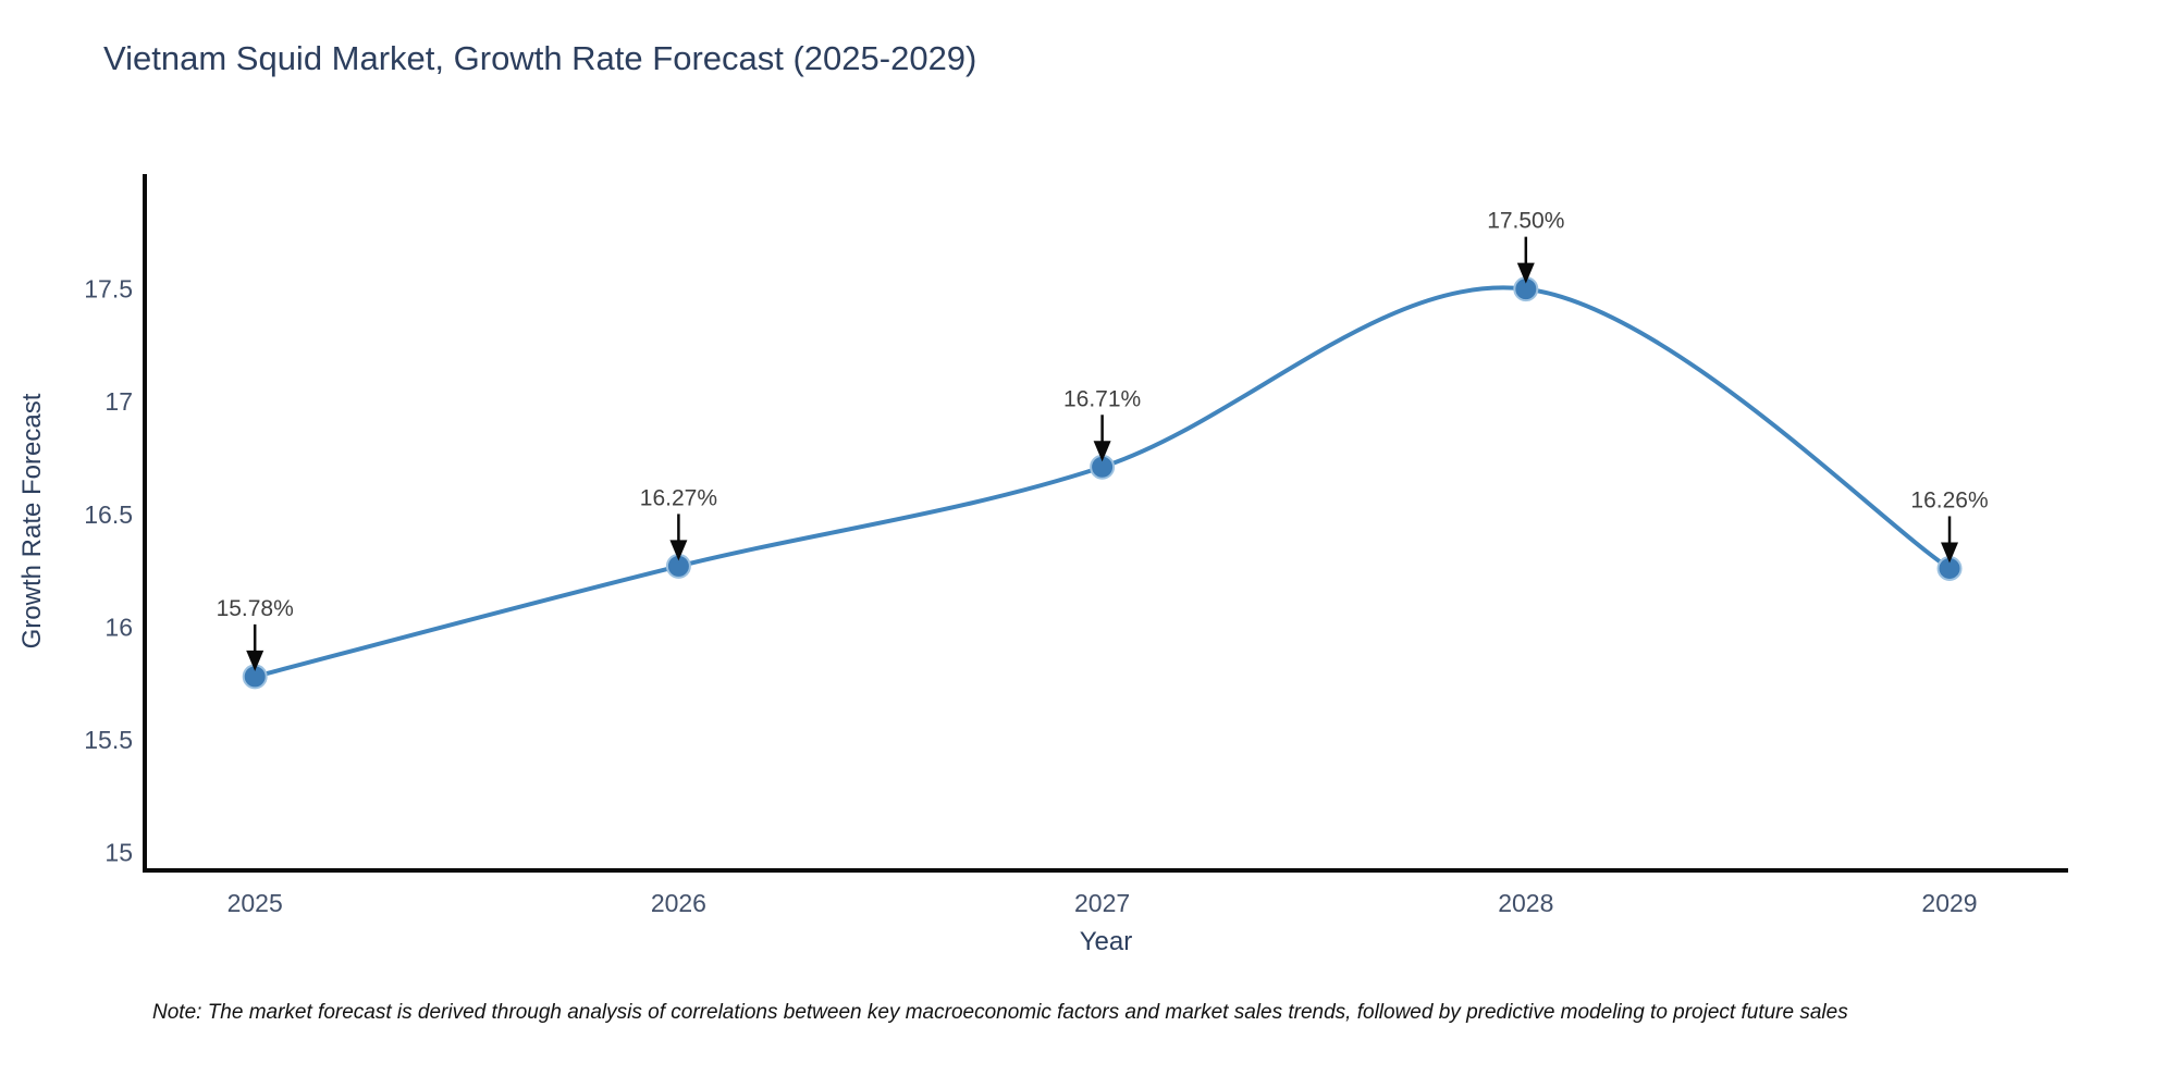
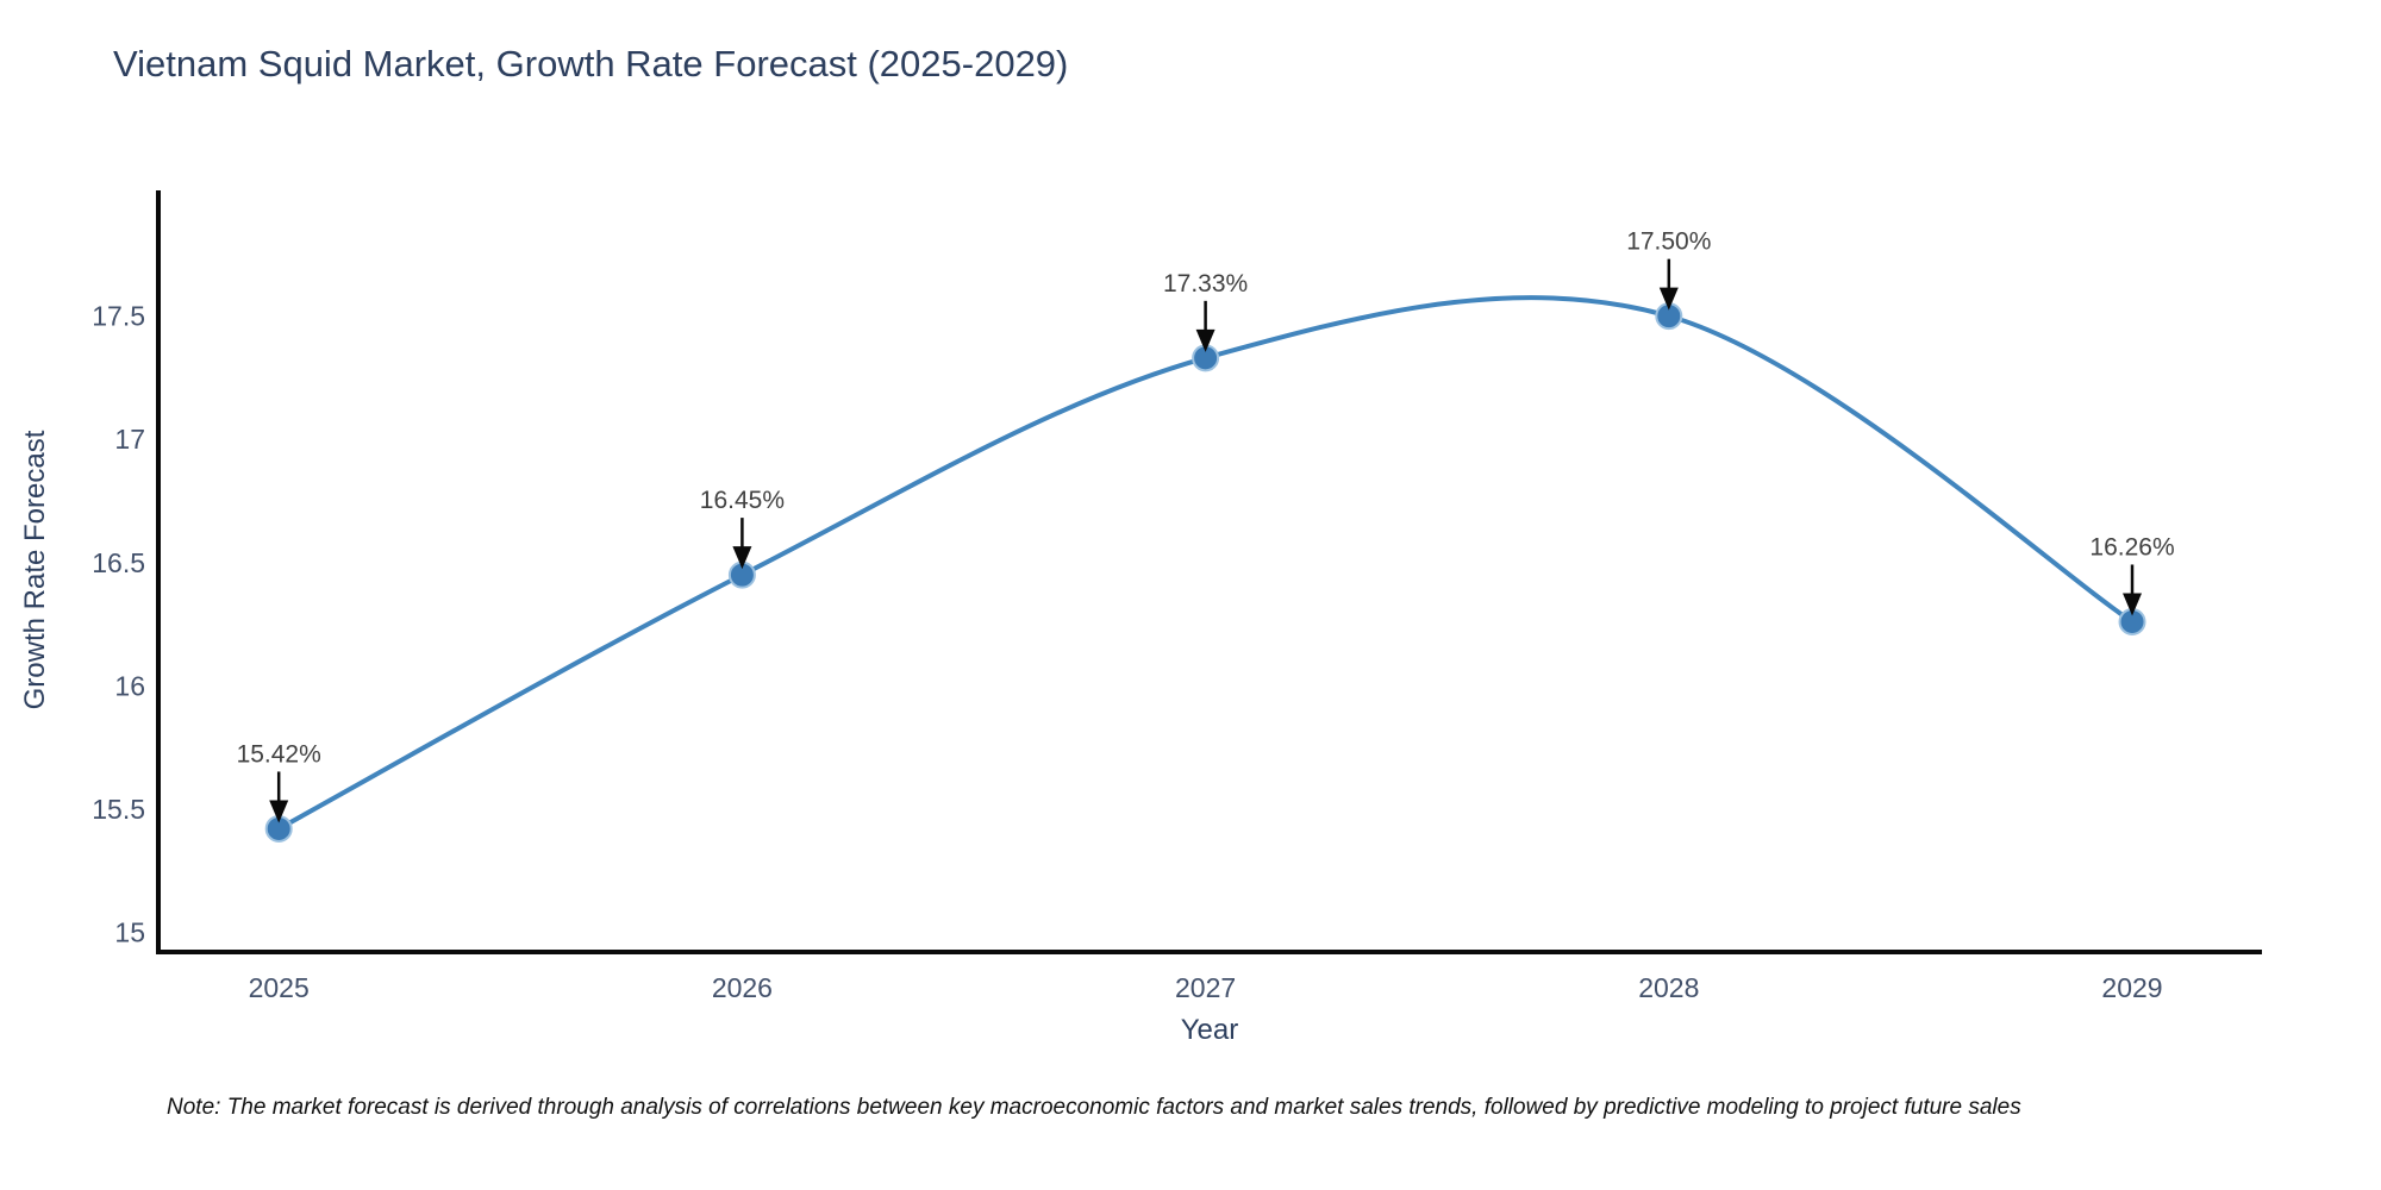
2025: 15.78% -> 15.42%
2026: 16.27% -> 16.45%
2027: 16.71% -> 17.33%
